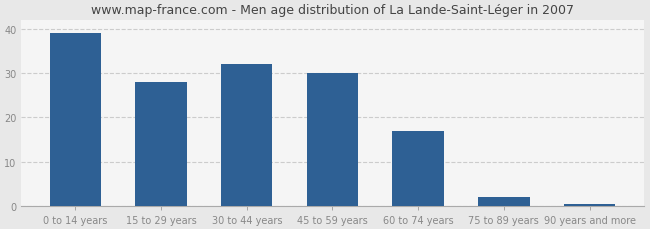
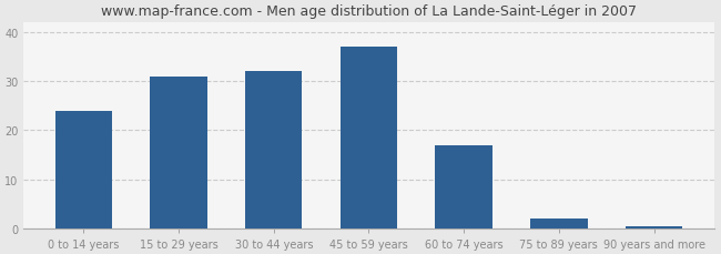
0 to 14 years: 39.0 -> 24.0
15 to 29 years: 28.0 -> 31.0
45 to 59 years: 30.0 -> 37.0
